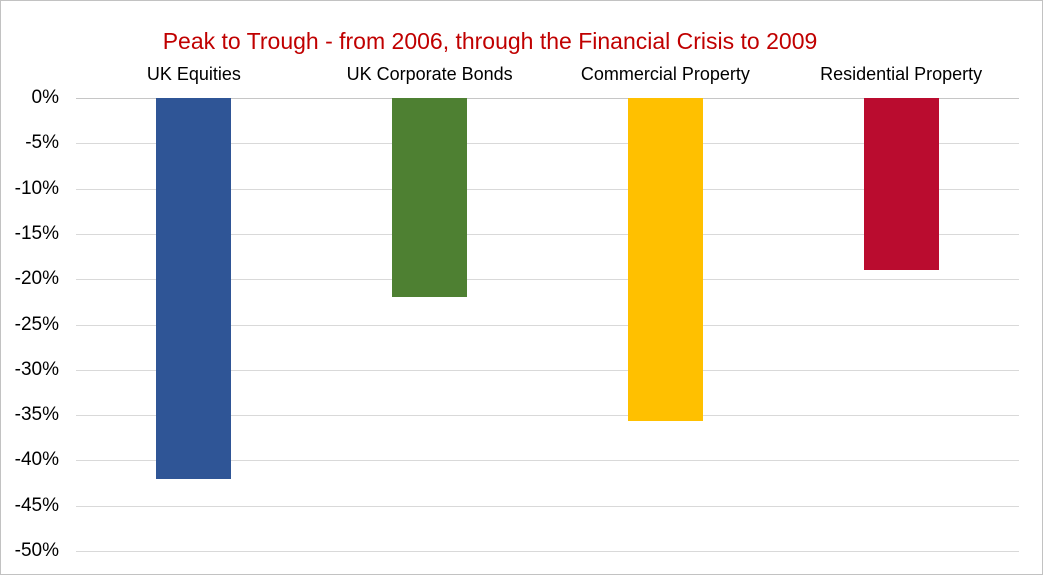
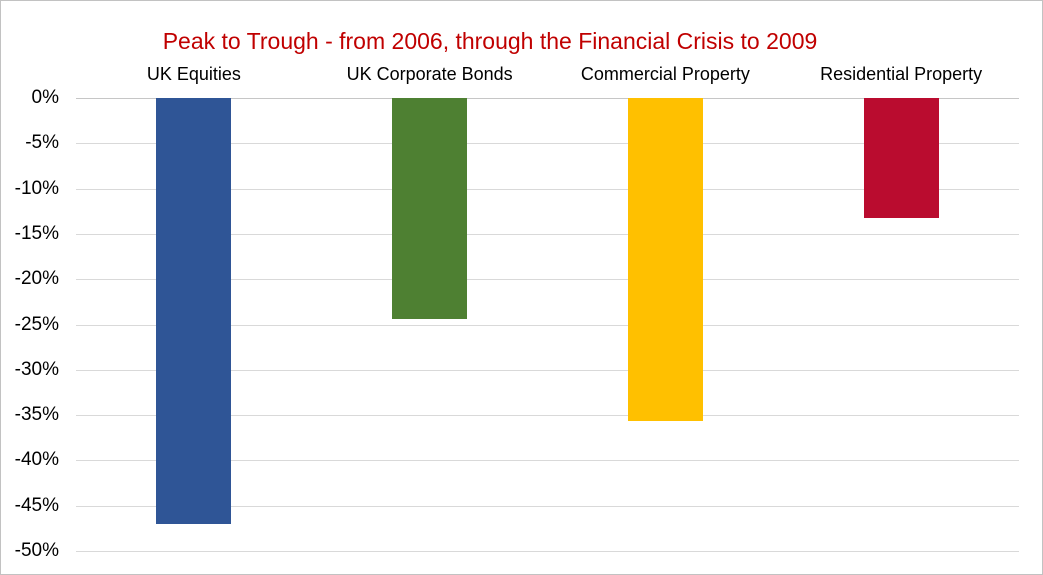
UK Equities: -42% -> -47%
UK Corporate Bonds: -22% -> -24%
Residential Property: -19% -> -13%
